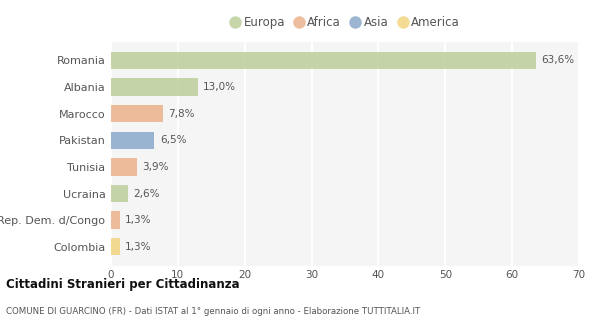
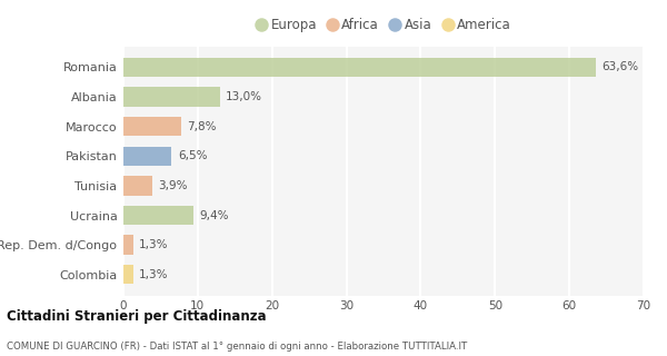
Ucraina: 2,6% -> 9,4%
